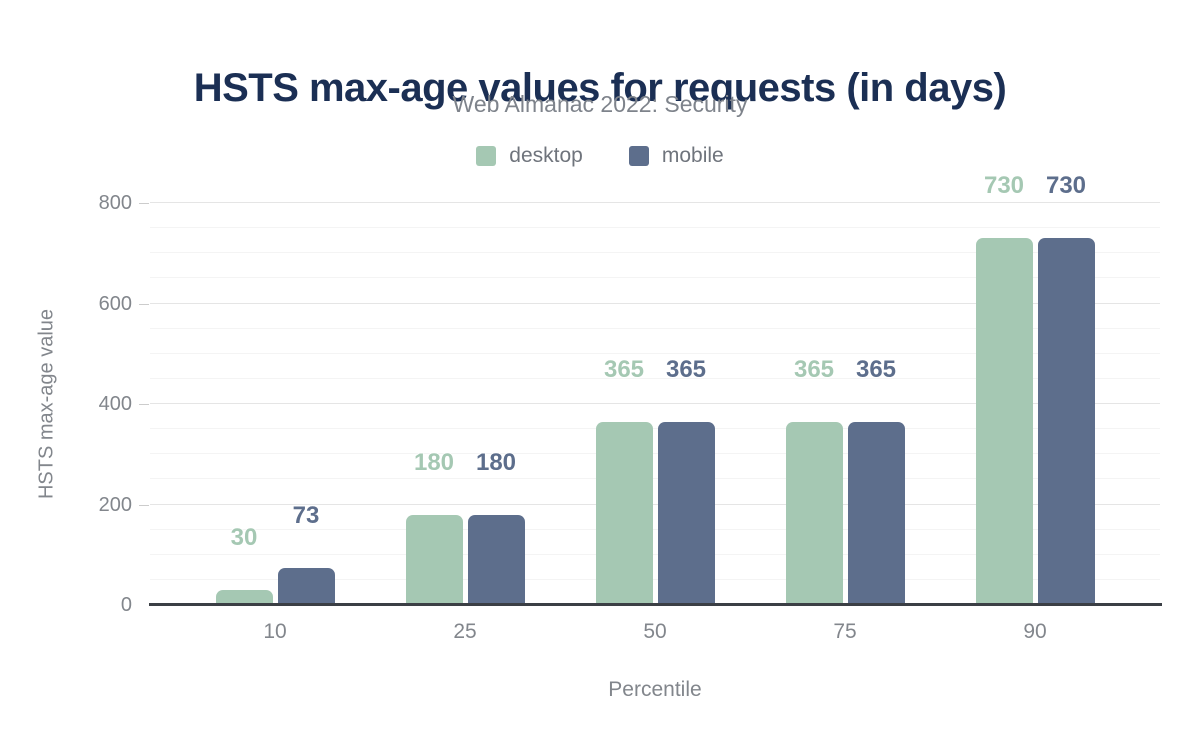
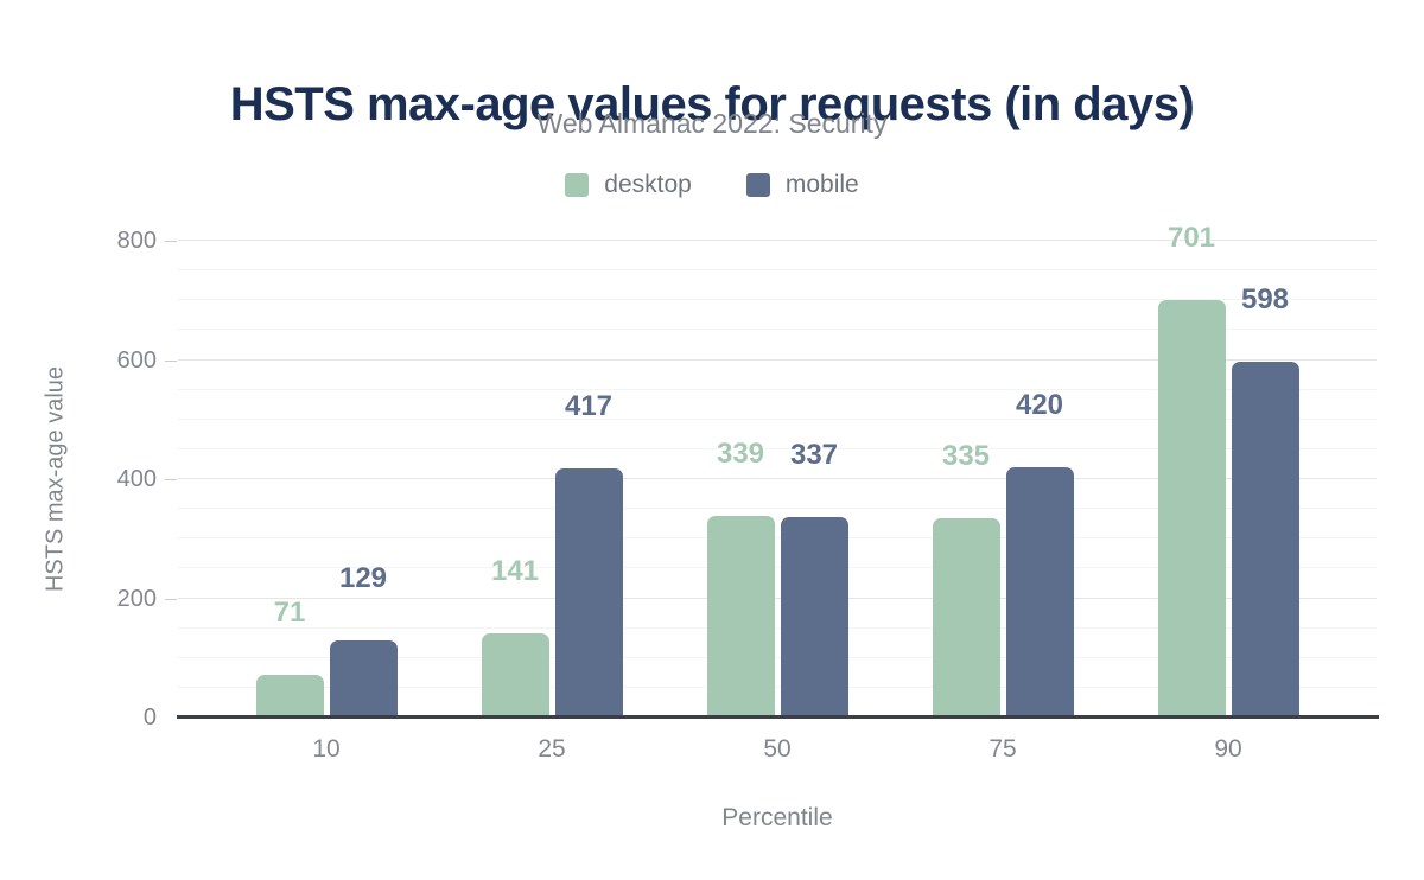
desktop/10: 30 -> 71
mobile/10: 73 -> 129
desktop/25: 180 -> 141
mobile/25: 180 -> 417
desktop/50: 365 -> 339
mobile/50: 365 -> 337
desktop/75: 365 -> 335
mobile/75: 365 -> 420
desktop/90: 730 -> 701
mobile/90: 730 -> 598
